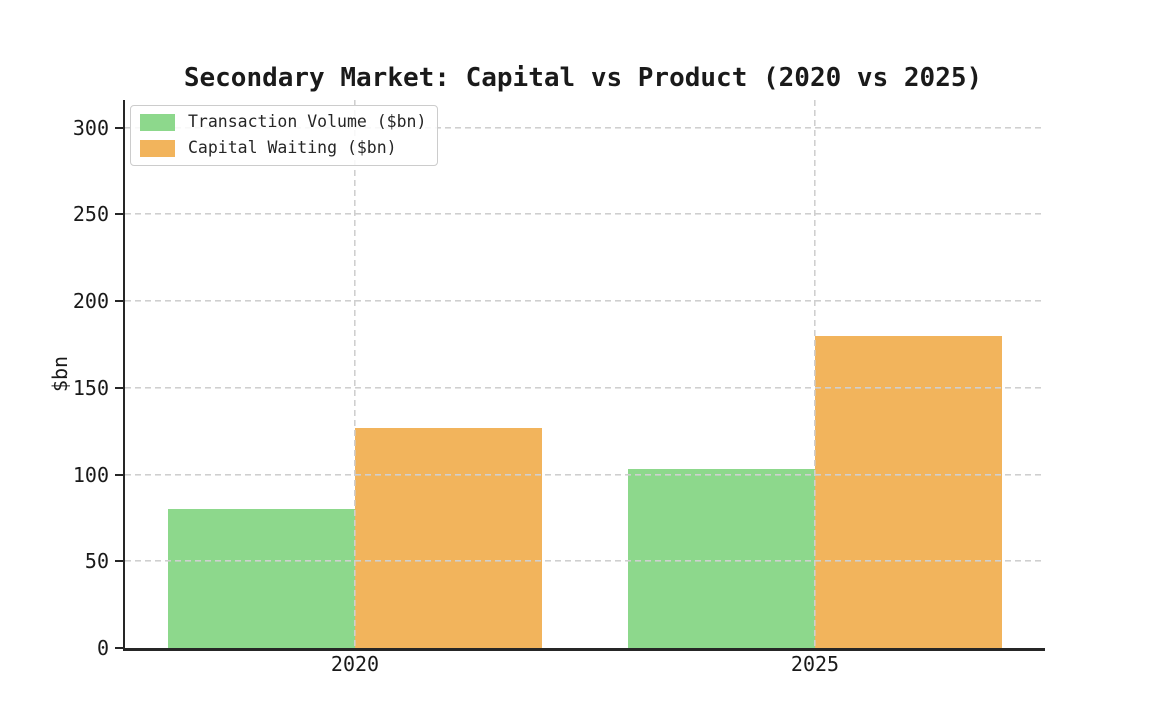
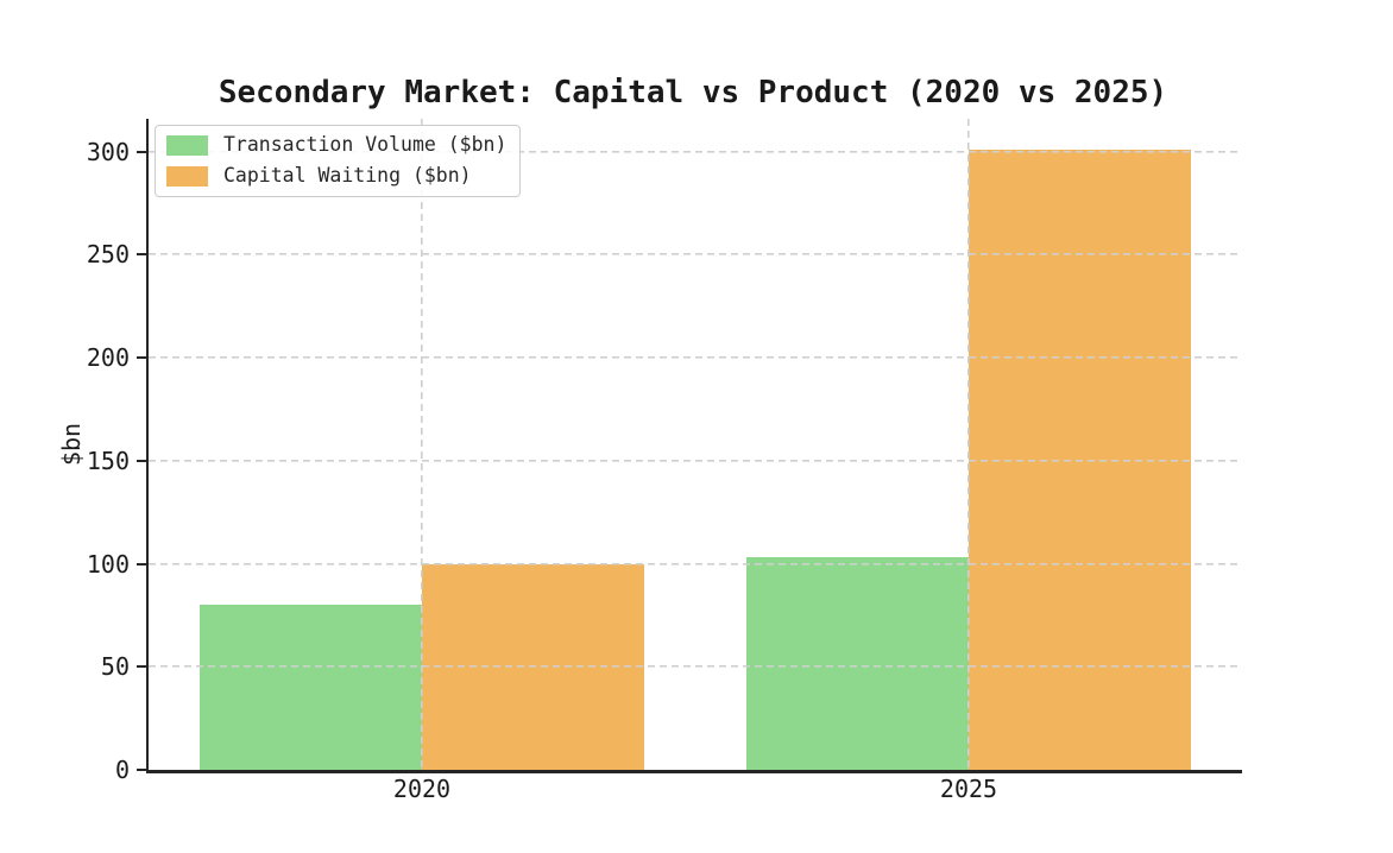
Capital Waiting ($bn)/2020: 127 -> 100
Capital Waiting ($bn)/2025: 180 -> 301
